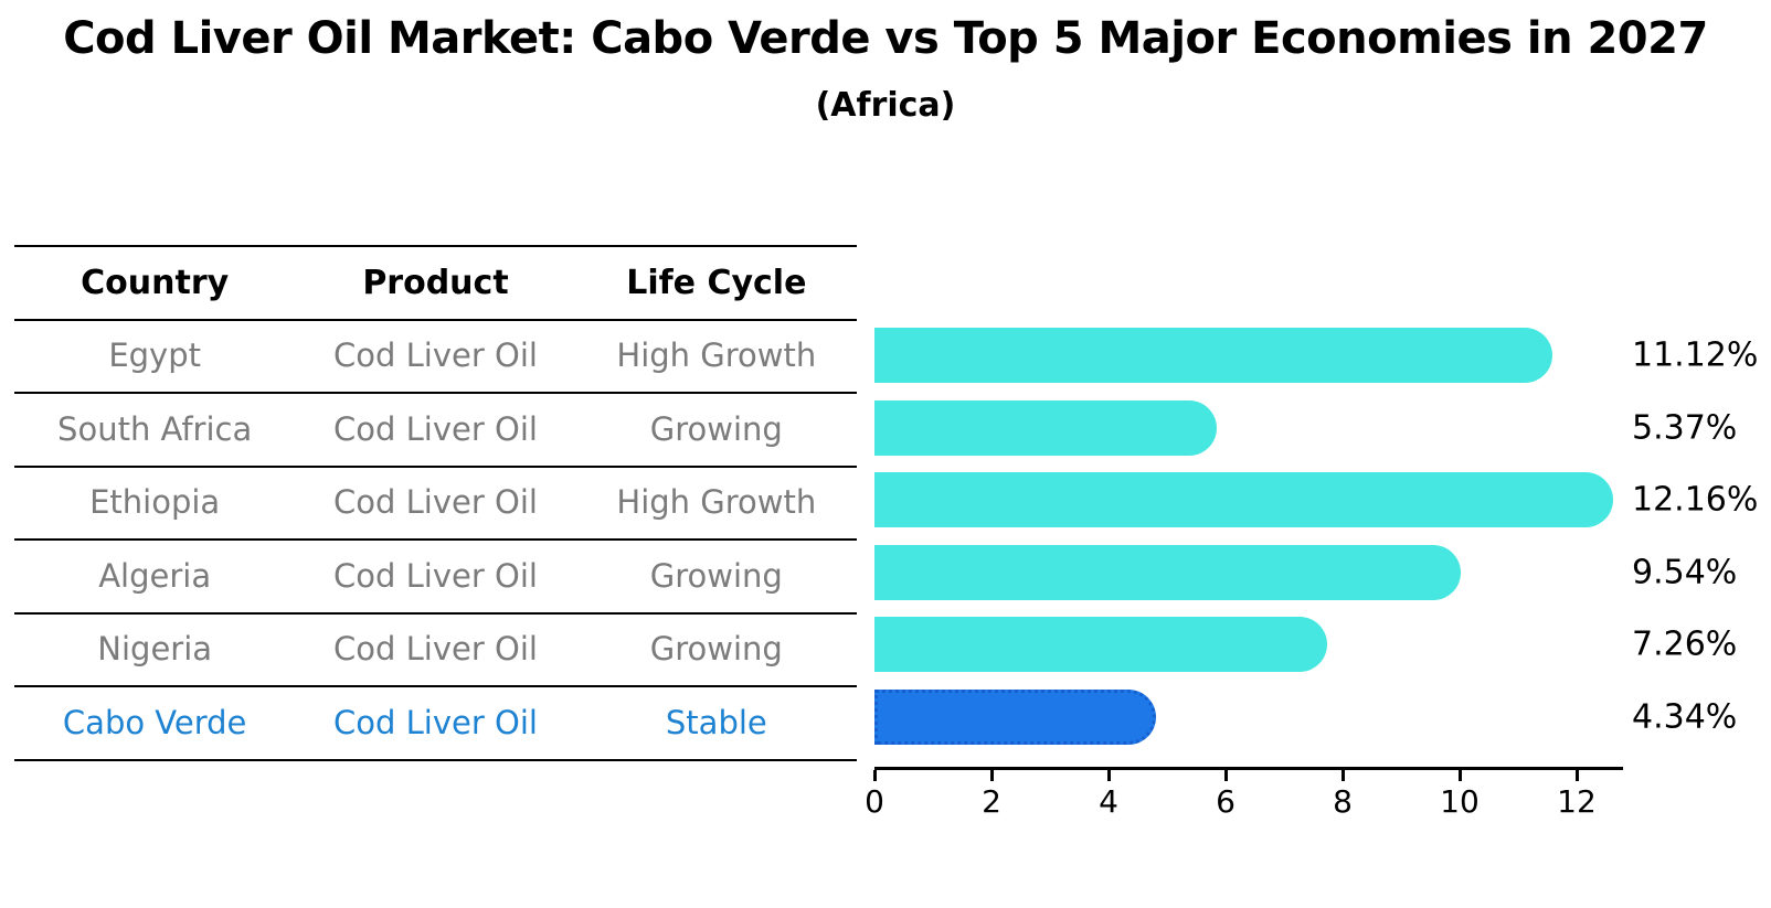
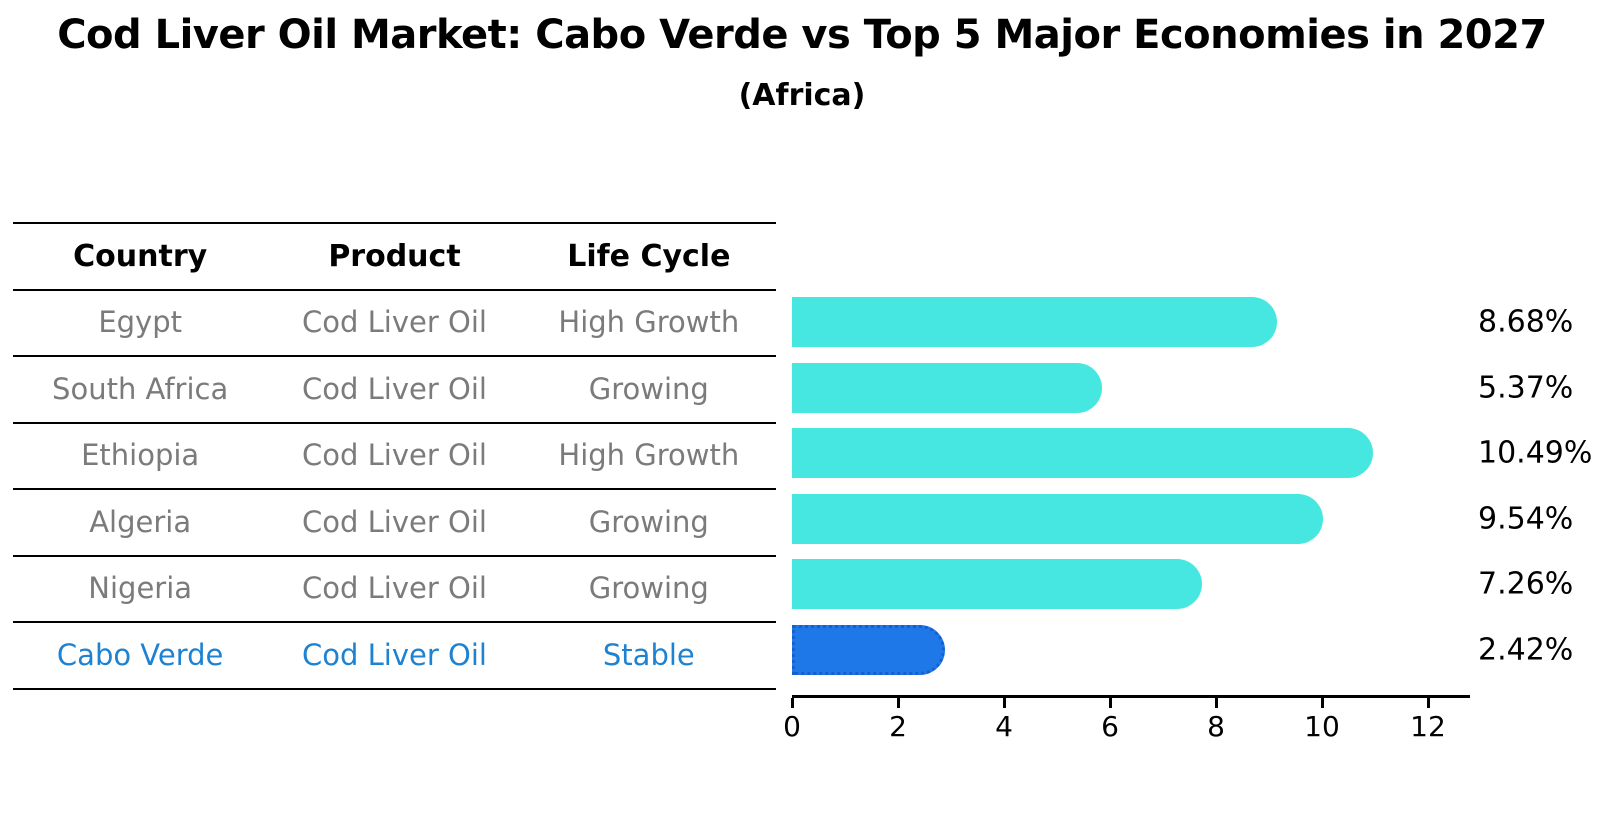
Egypt: 11.12% -> 8.68%
Ethiopia: 12.16% -> 10.49%
Cabo Verde: 4.34% -> 2.42%
